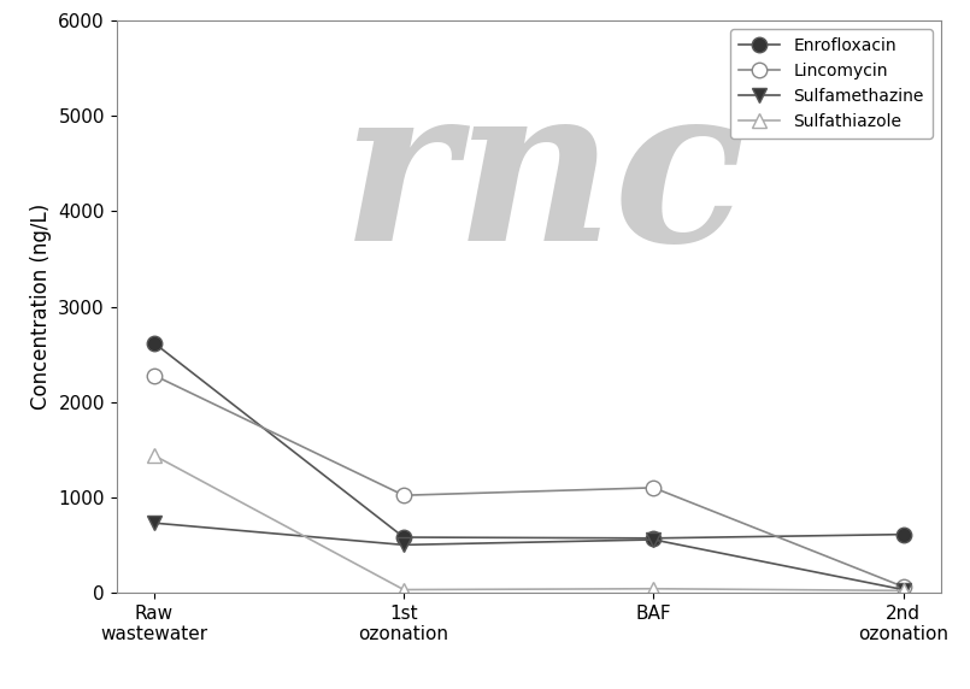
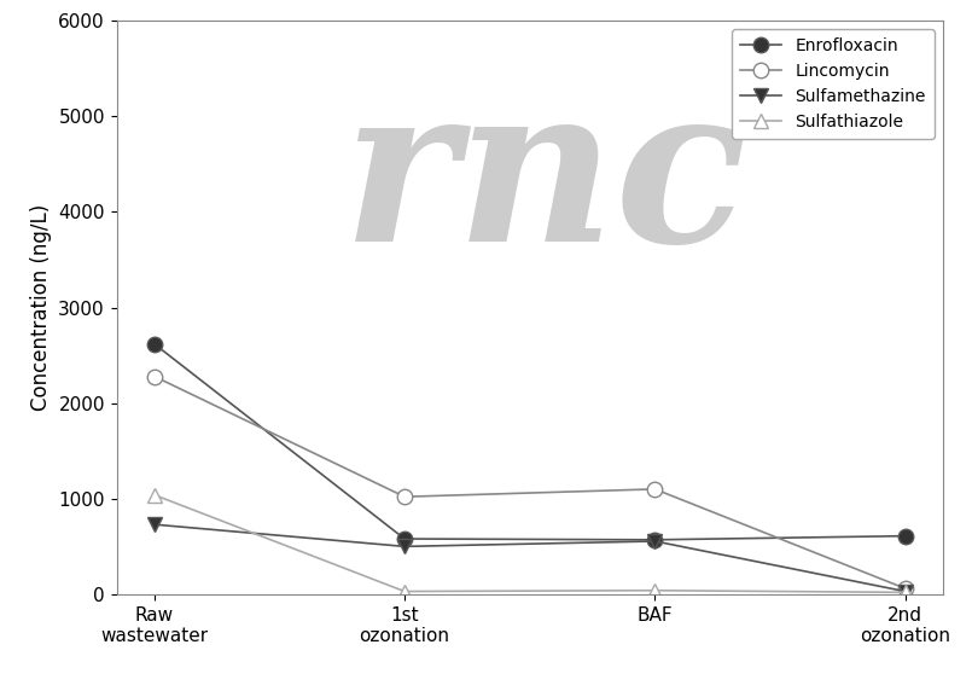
Sulfathiazole/Raw wastewater: 1440 -> 1040
